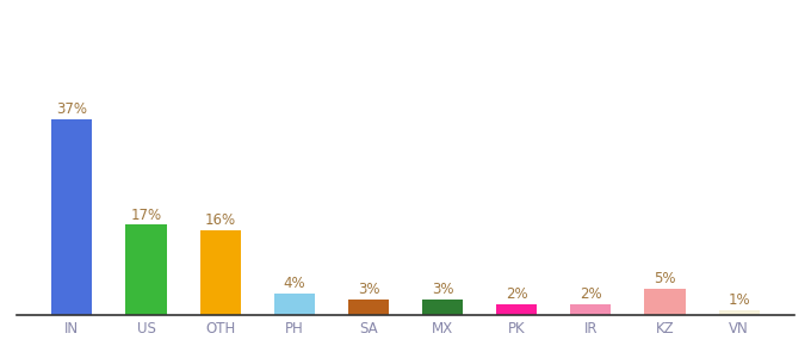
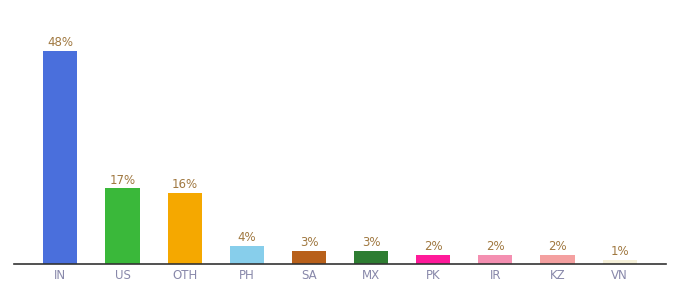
IN: 37% -> 48%
KZ: 5% -> 2%
